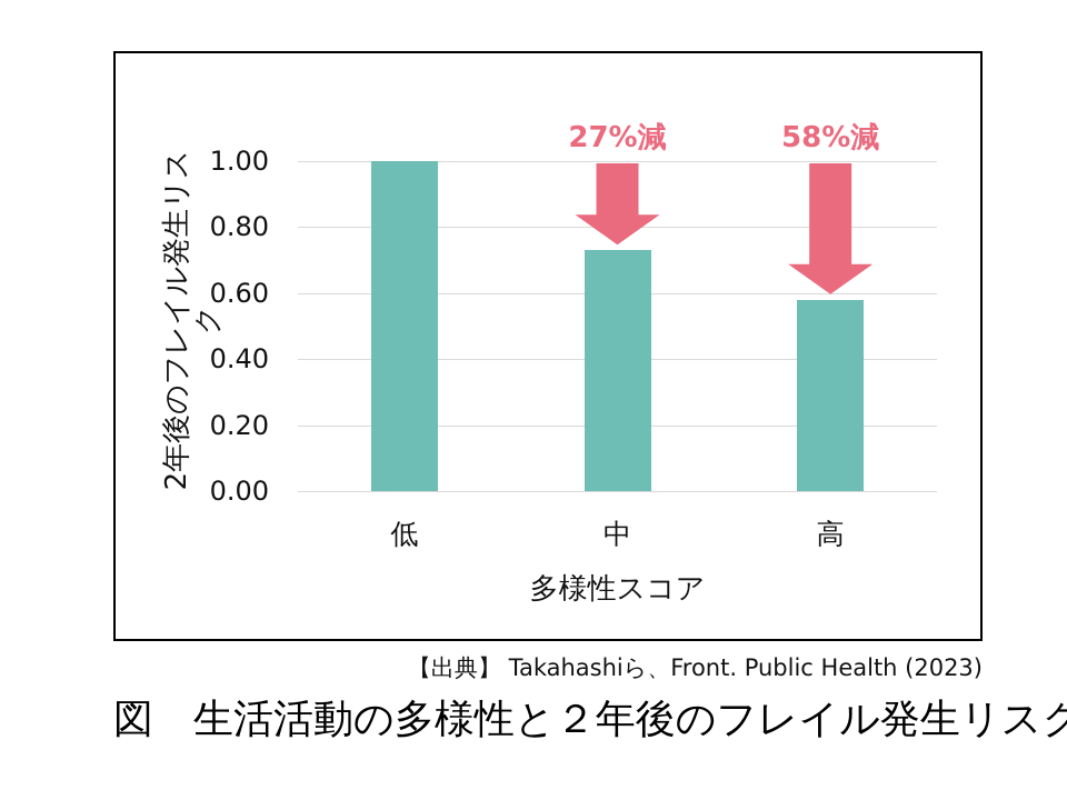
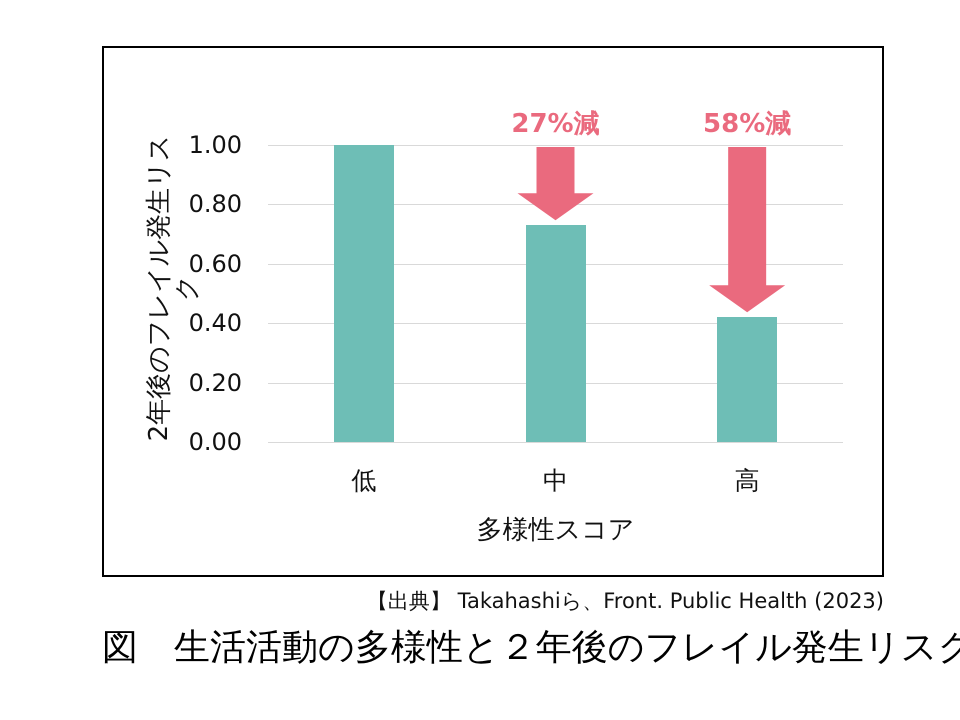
高: 0.58 -> 0.42
